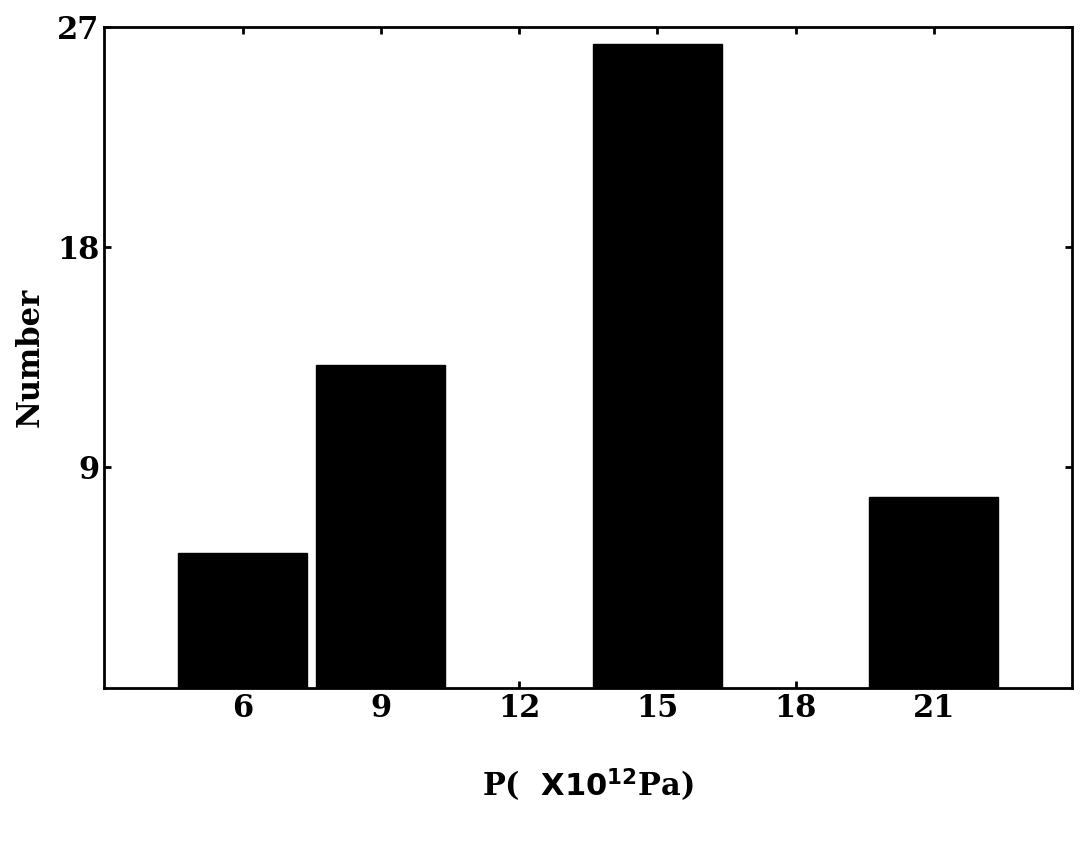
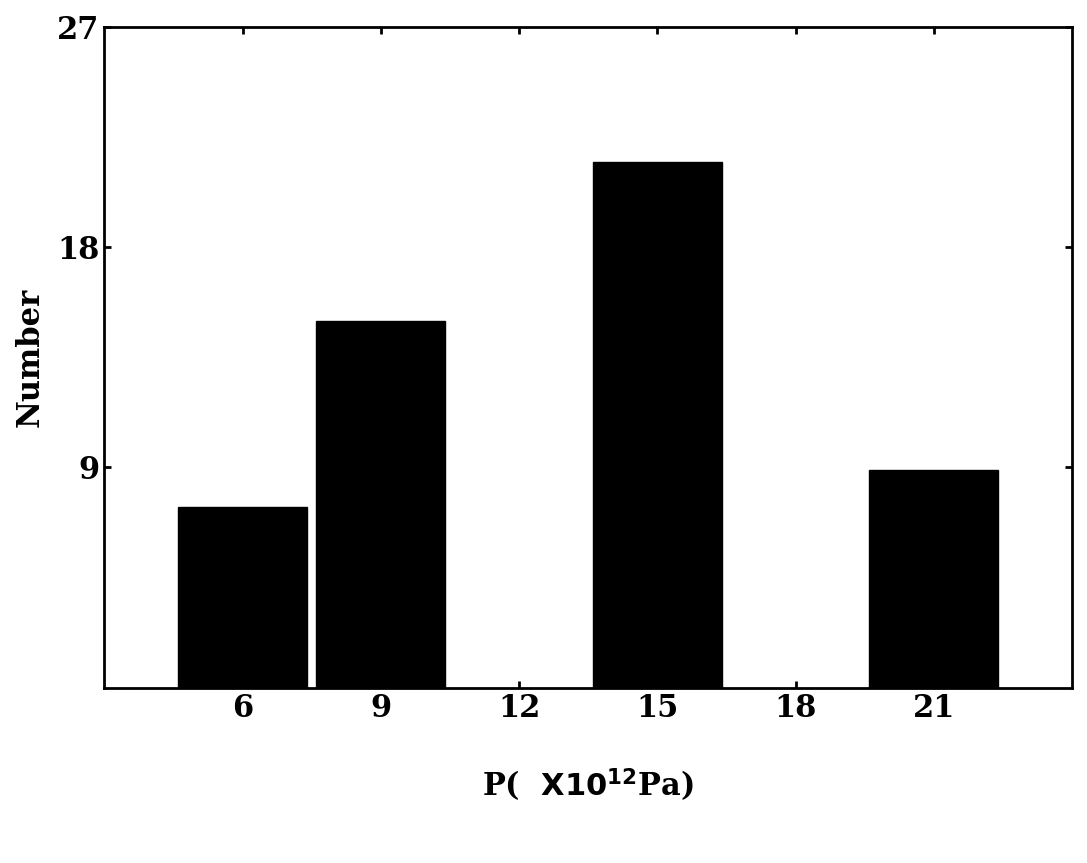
6: 5.5 -> 7.4
9: 13.2 -> 15.0
15: 26.3 -> 21.5
21: 7.8 -> 8.9
